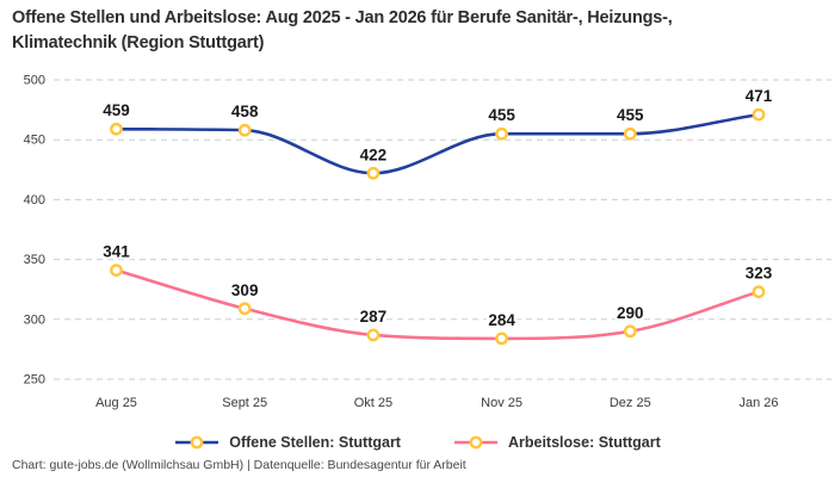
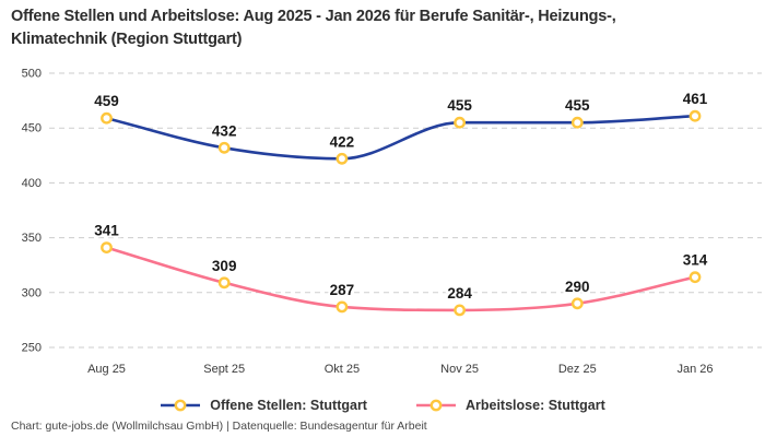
Offene Stellen: Stuttgart/Sept 25: 458 -> 432
Offene Stellen: Stuttgart/Jan 26: 471 -> 461
Arbeitslose: Stuttgart/Jan 26: 323 -> 314
